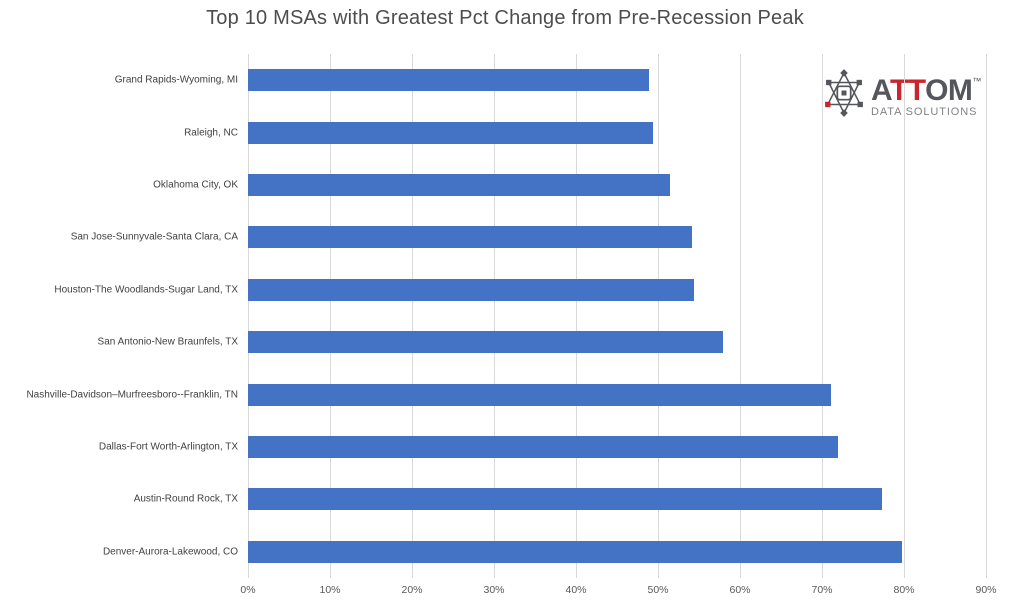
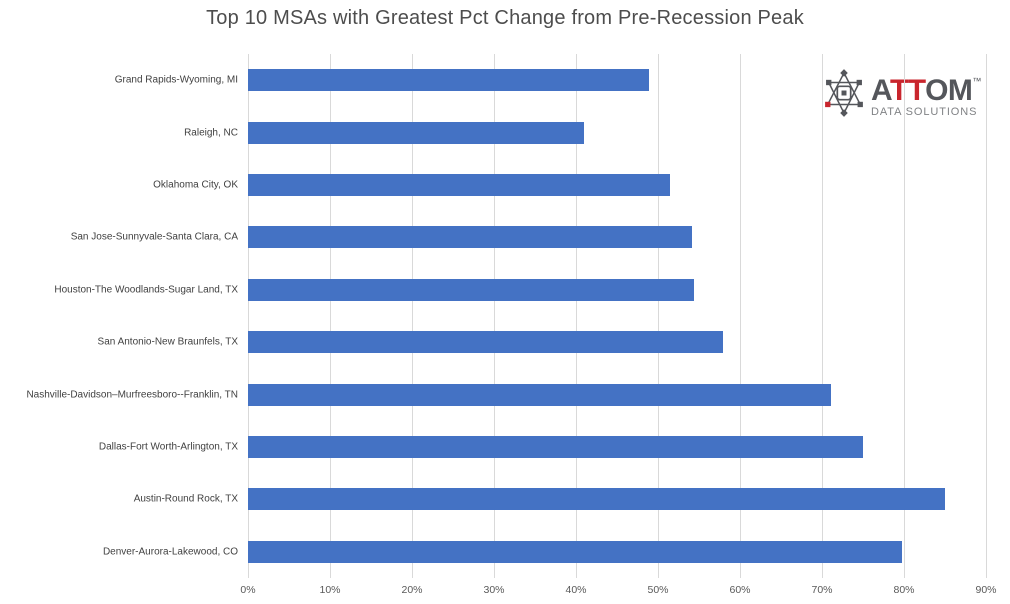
Raleigh, NC: 49% -> 41%
Dallas-Fort Worth-Arlington, TX: 72% -> 75%
Austin-Round Rock, TX: 77% -> 85%
